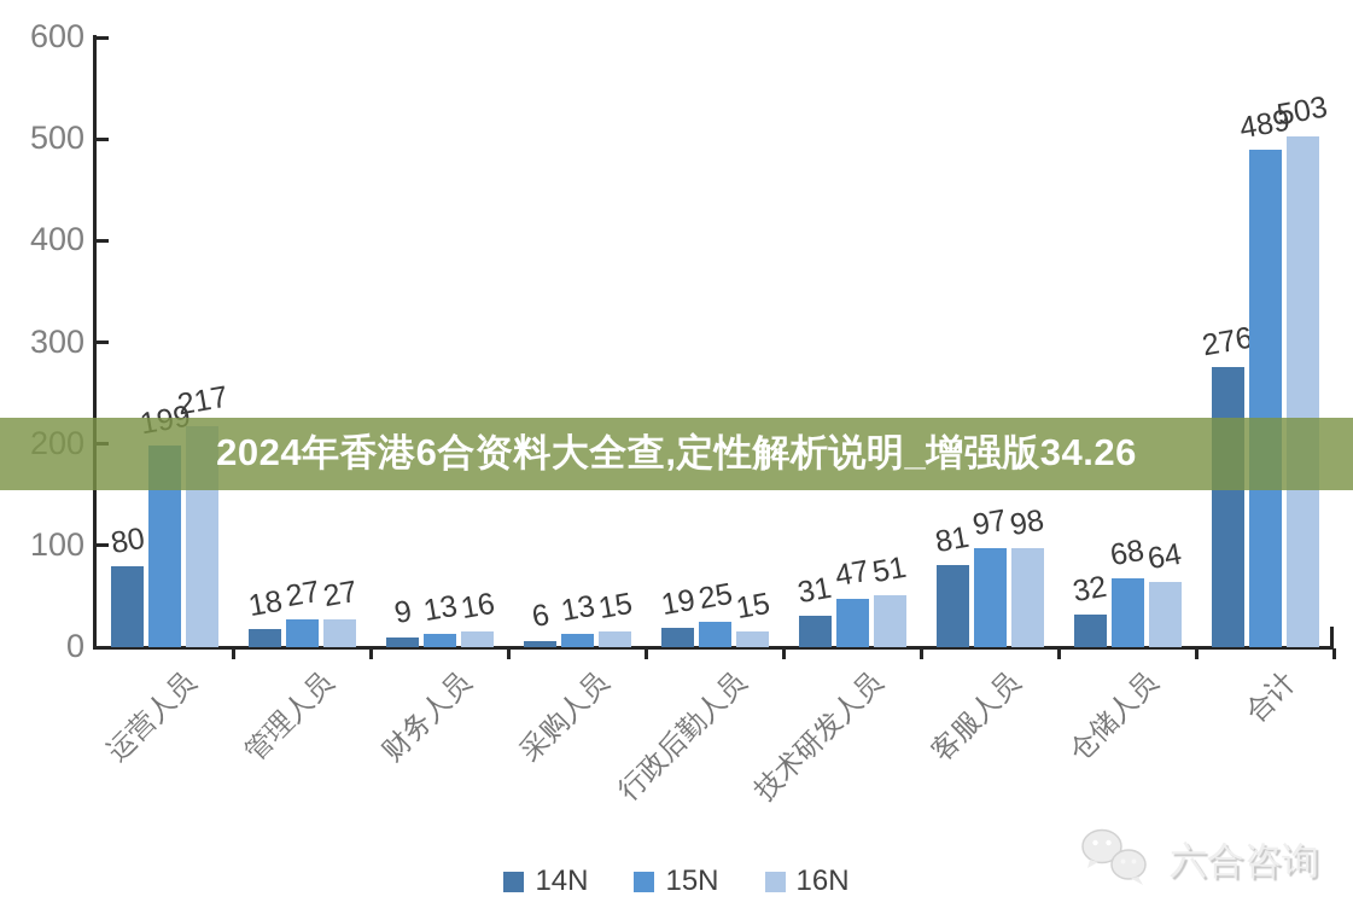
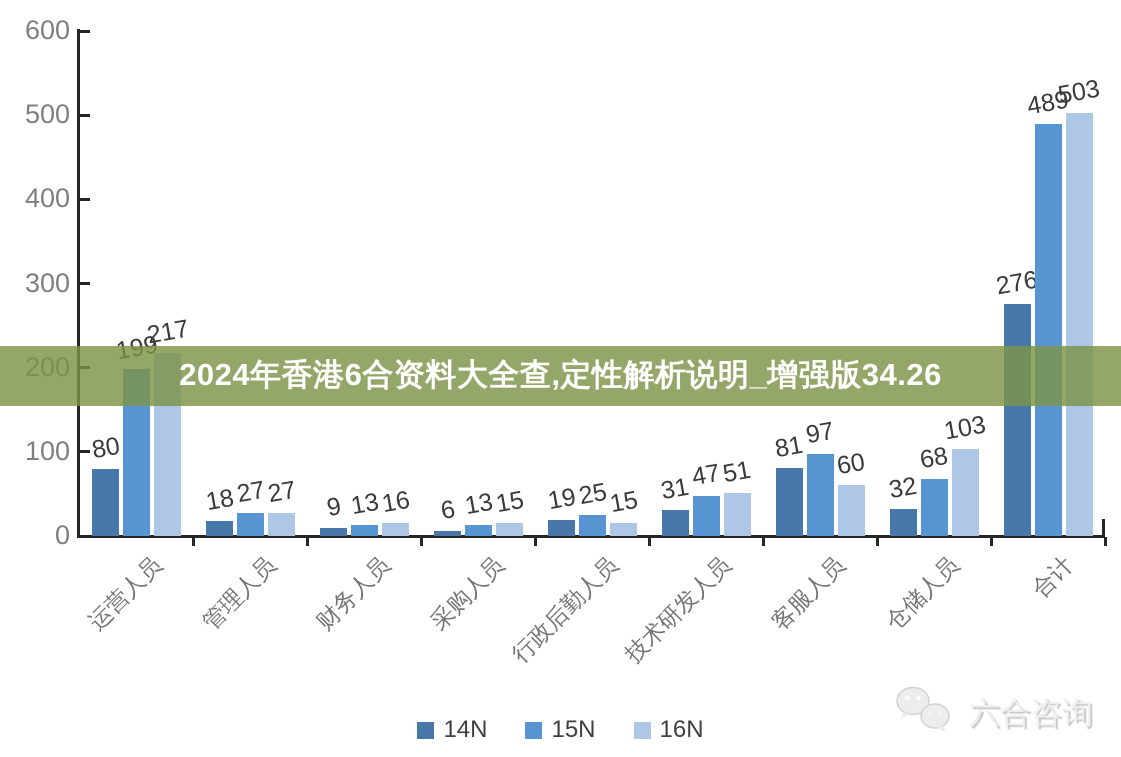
16N/客服人员: 98 -> 60
16N/仓储人员: 64 -> 103
